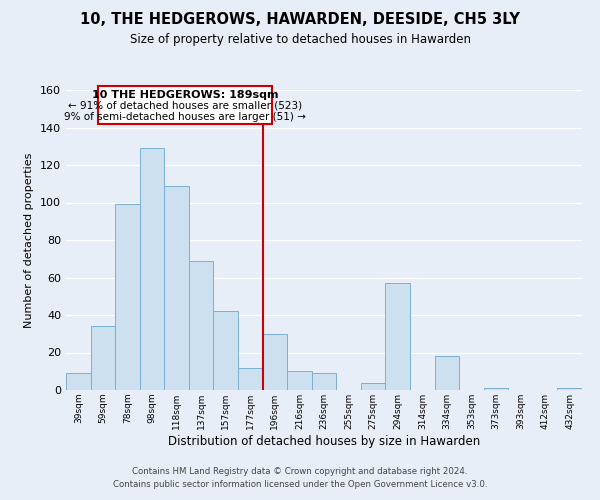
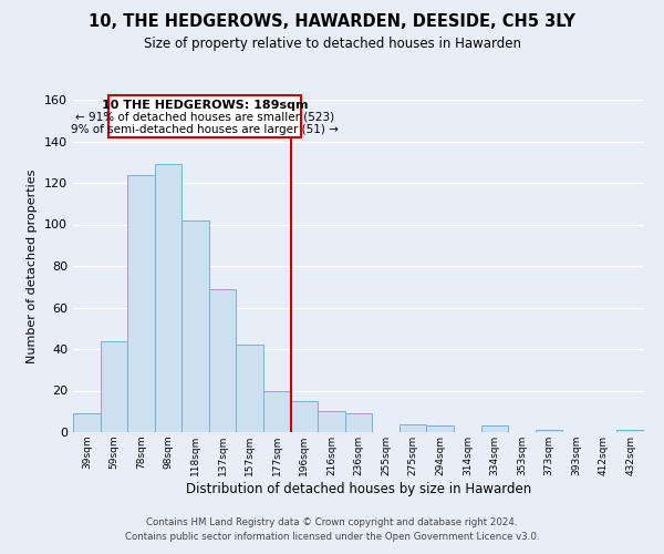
59sqm: 34 -> 44
78sqm: 99 -> 124
118sqm: 109 -> 102
177sqm: 12 -> 20
196sqm: 30 -> 15
294sqm: 57 -> 3
334sqm: 18 -> 3
